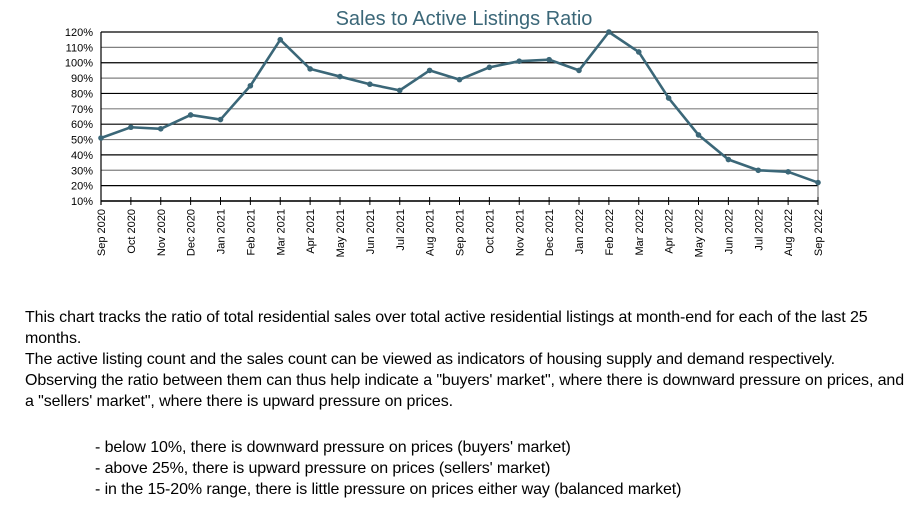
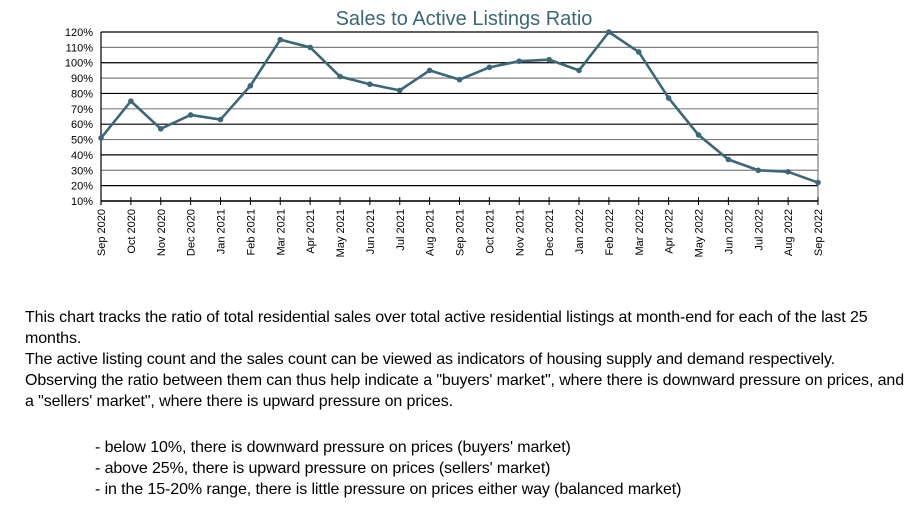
Oct 2020: 58% -> 75%
Apr 2021: 96% -> 110%
